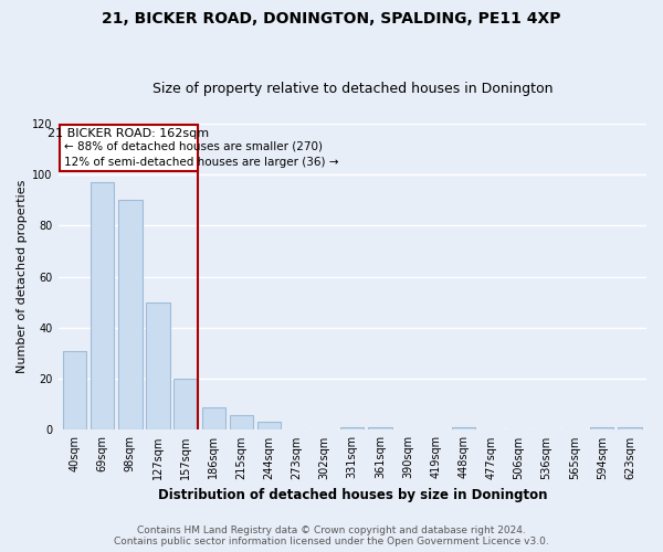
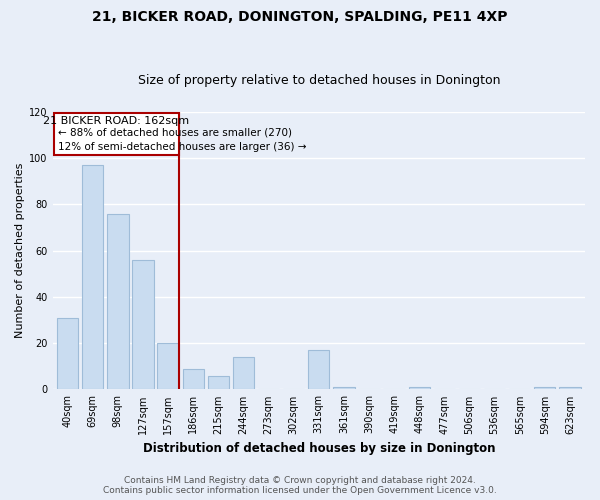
98sqm: 90 -> 76
127sqm: 50 -> 56
244sqm: 3 -> 14
331sqm: 1 -> 17
